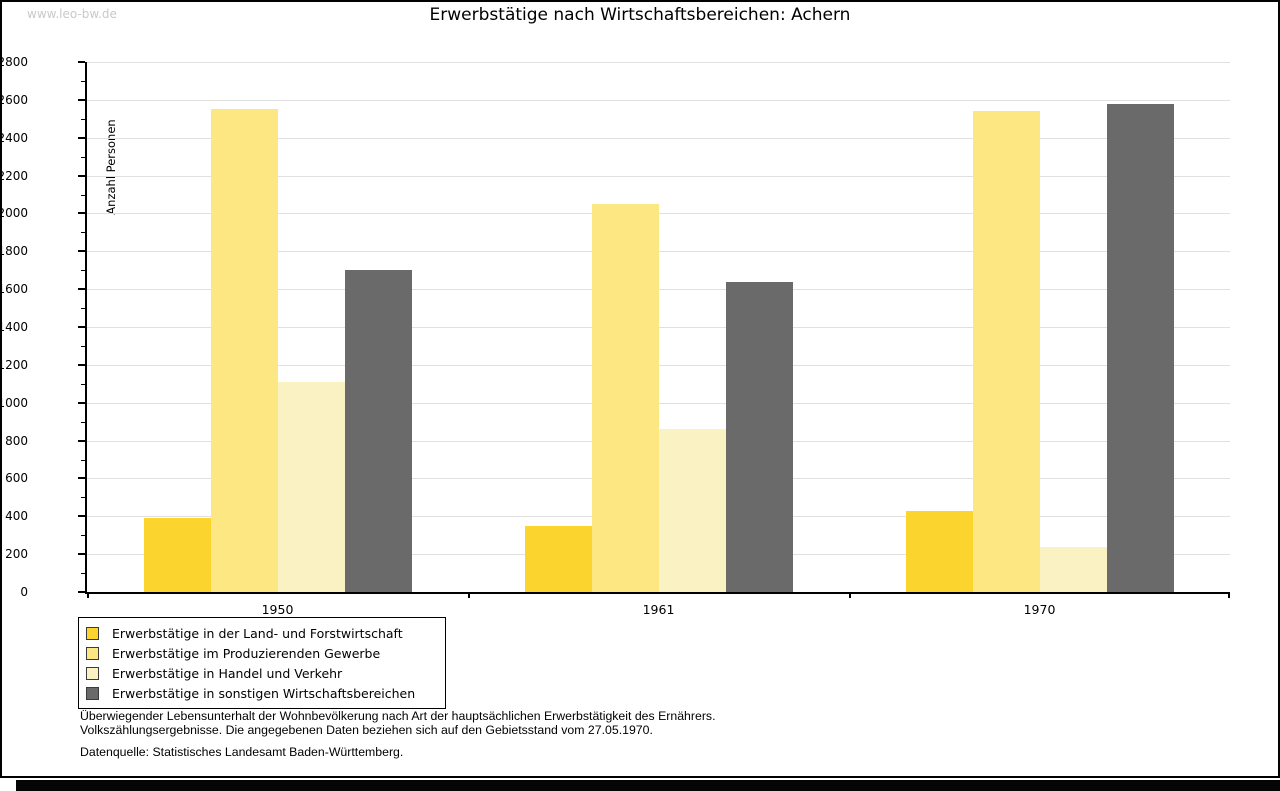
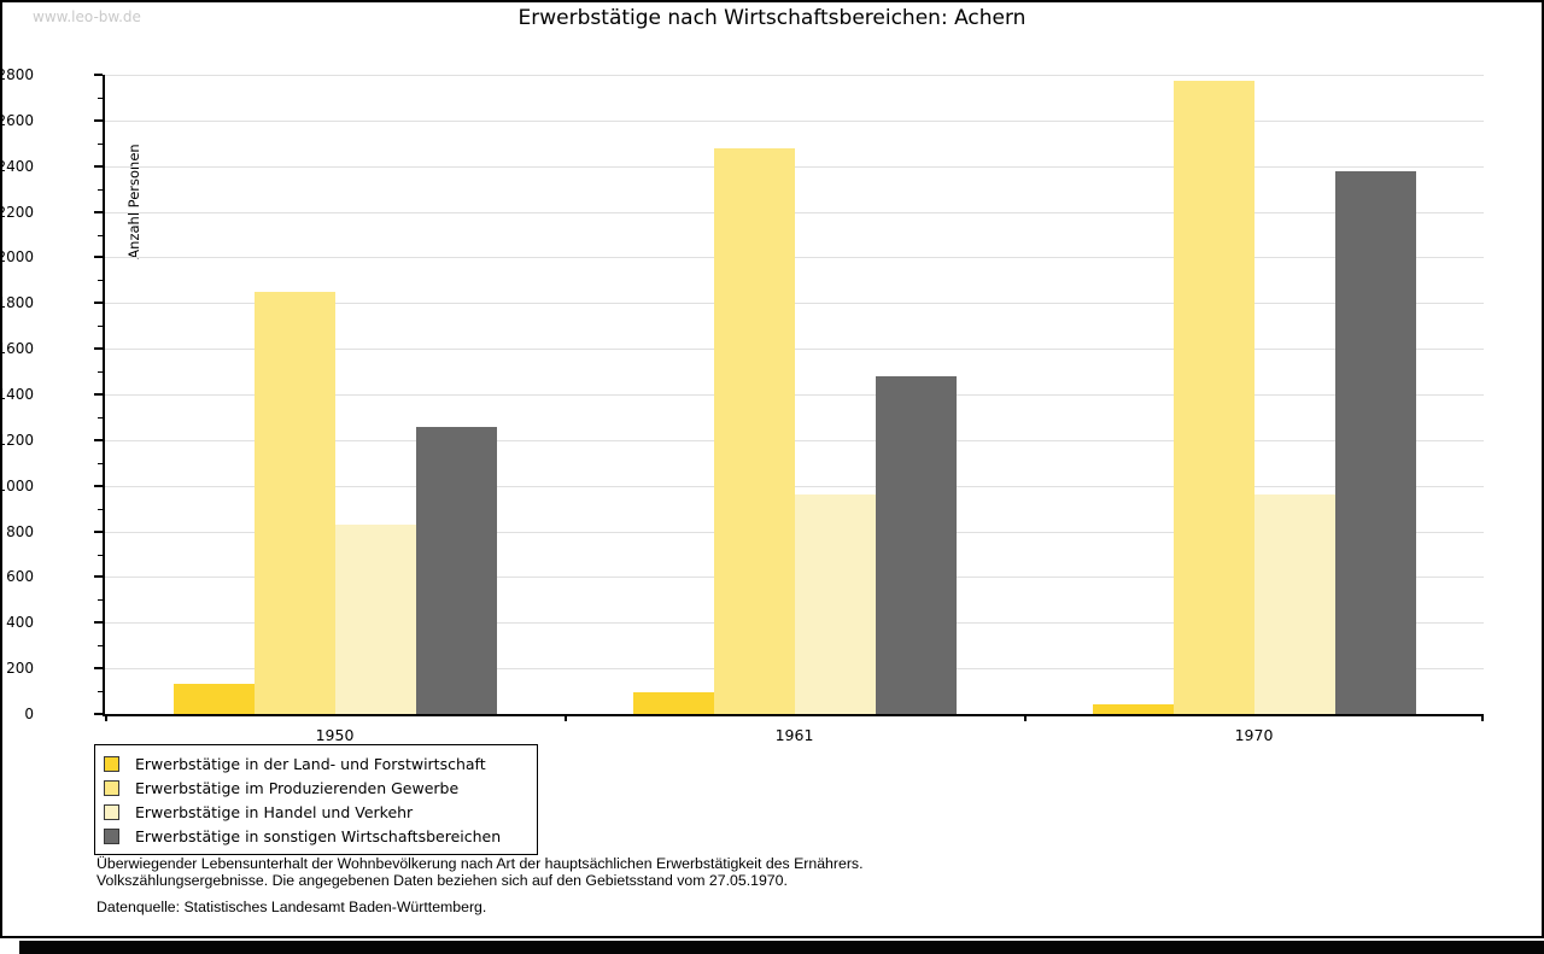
Erwerbstätige in der Land- und Forstwirtschaft/1950: 390 -> 130
Erwerbstätige im Produzierenden Gewerbe/1950: 2550 -> 1850
Erwerbstätige in Handel und Verkehr/1950: 1110 -> 830
Erwerbstätige in sonstigen Wirtschaftsbereichen/1950: 1700 -> 1260
Erwerbstätige in der Land- und Forstwirtschaft/1961: 350 -> 100
Erwerbstätige im Produzierenden Gewerbe/1961: 2050 -> 2480
Erwerbstätige in Handel und Verkehr/1961: 860 -> 960
Erwerbstätige in sonstigen Wirtschaftsbereichen/1961: 1640 -> 1480
Erwerbstätige in der Land- und Forstwirtschaft/1970: 430 -> 40
Erwerbstätige im Produzierenden Gewerbe/1970: 2540 -> 2780
Erwerbstätige in Handel und Verkehr/1970: 240 -> 960
Erwerbstätige in sonstigen Wirtschaftsbereichen/1970: 2580 -> 2380
